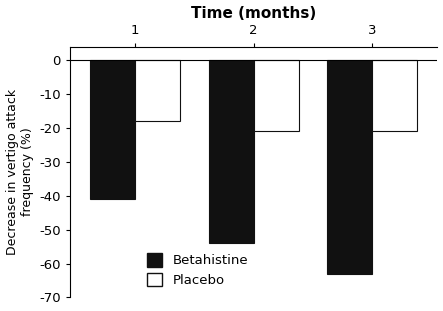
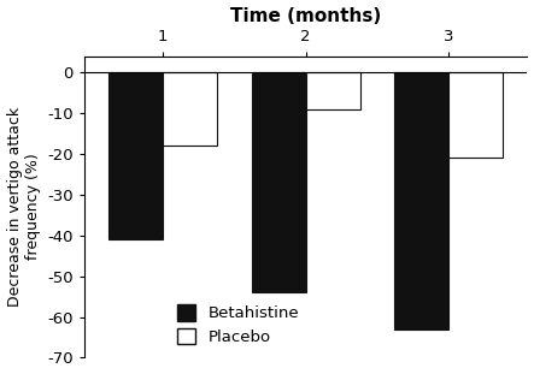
Placebo/2: -21 -> -9
